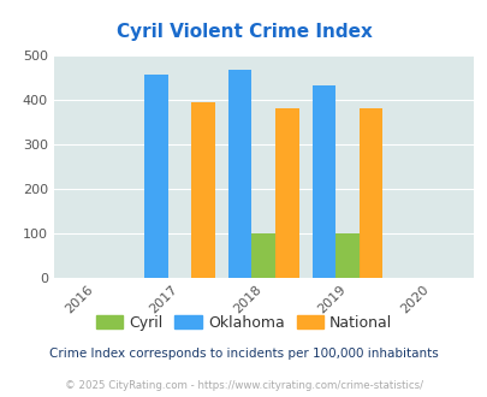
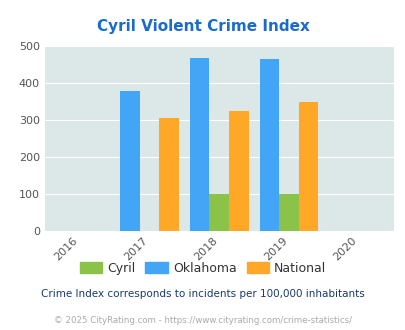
Oklahoma/2017: 458 -> 380
National/2017: 394 -> 305
National/2018: 381 -> 325
Oklahoma/2019: 432 -> 465
National/2019: 381 -> 350
